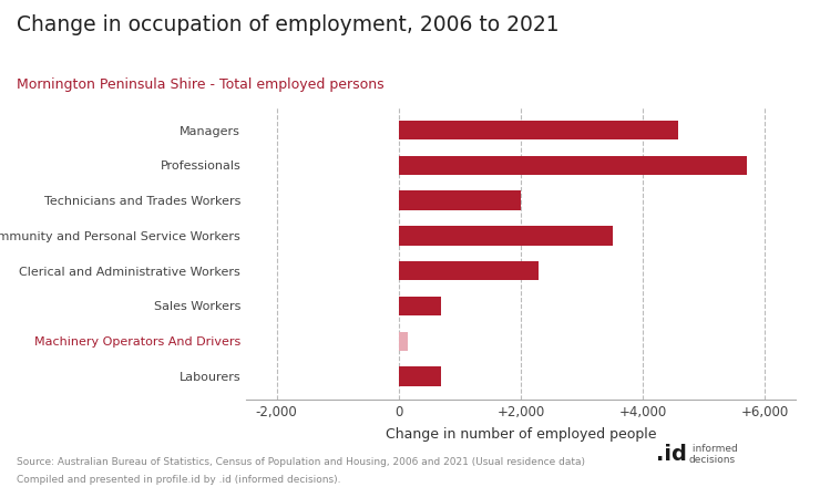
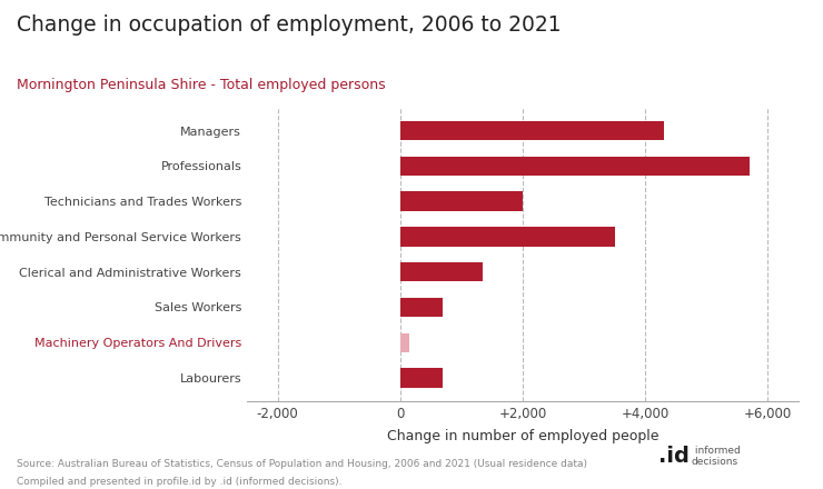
Managers: 4,580 -> 4,300
Clerical and Administrative Workers: 2,300 -> 1,350
